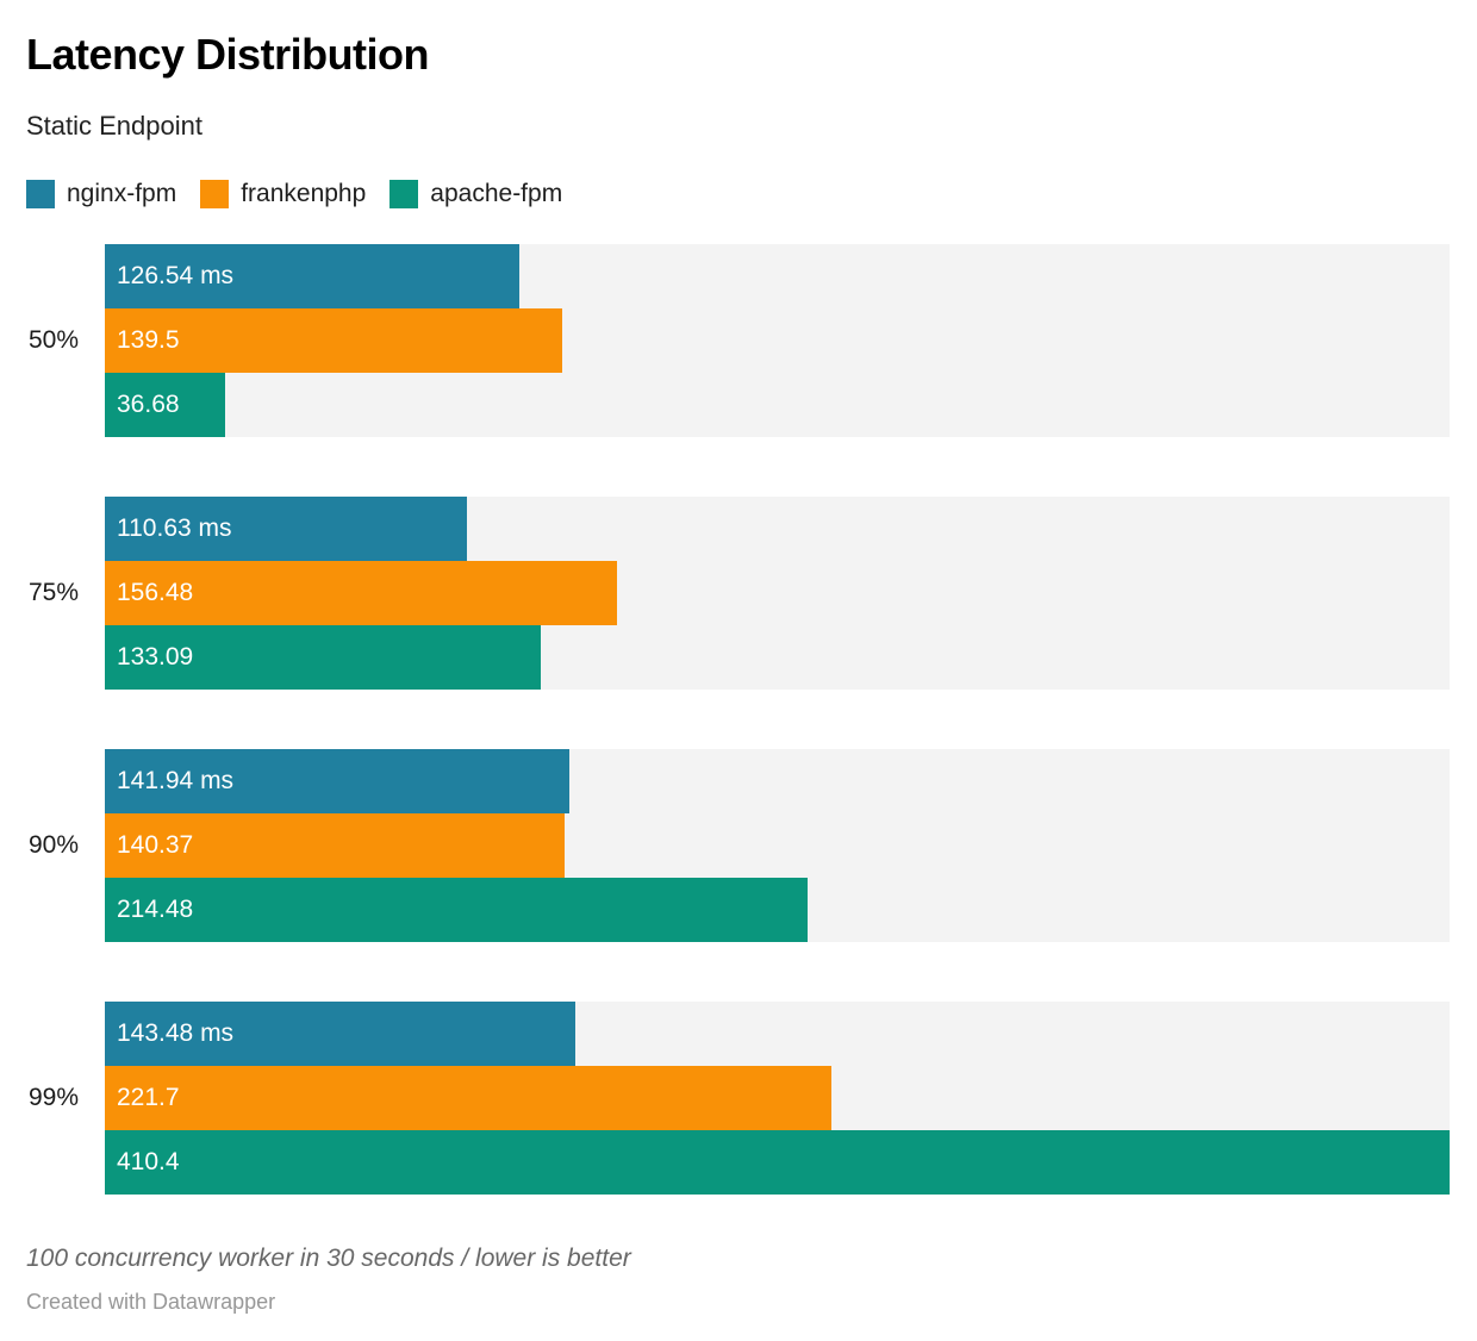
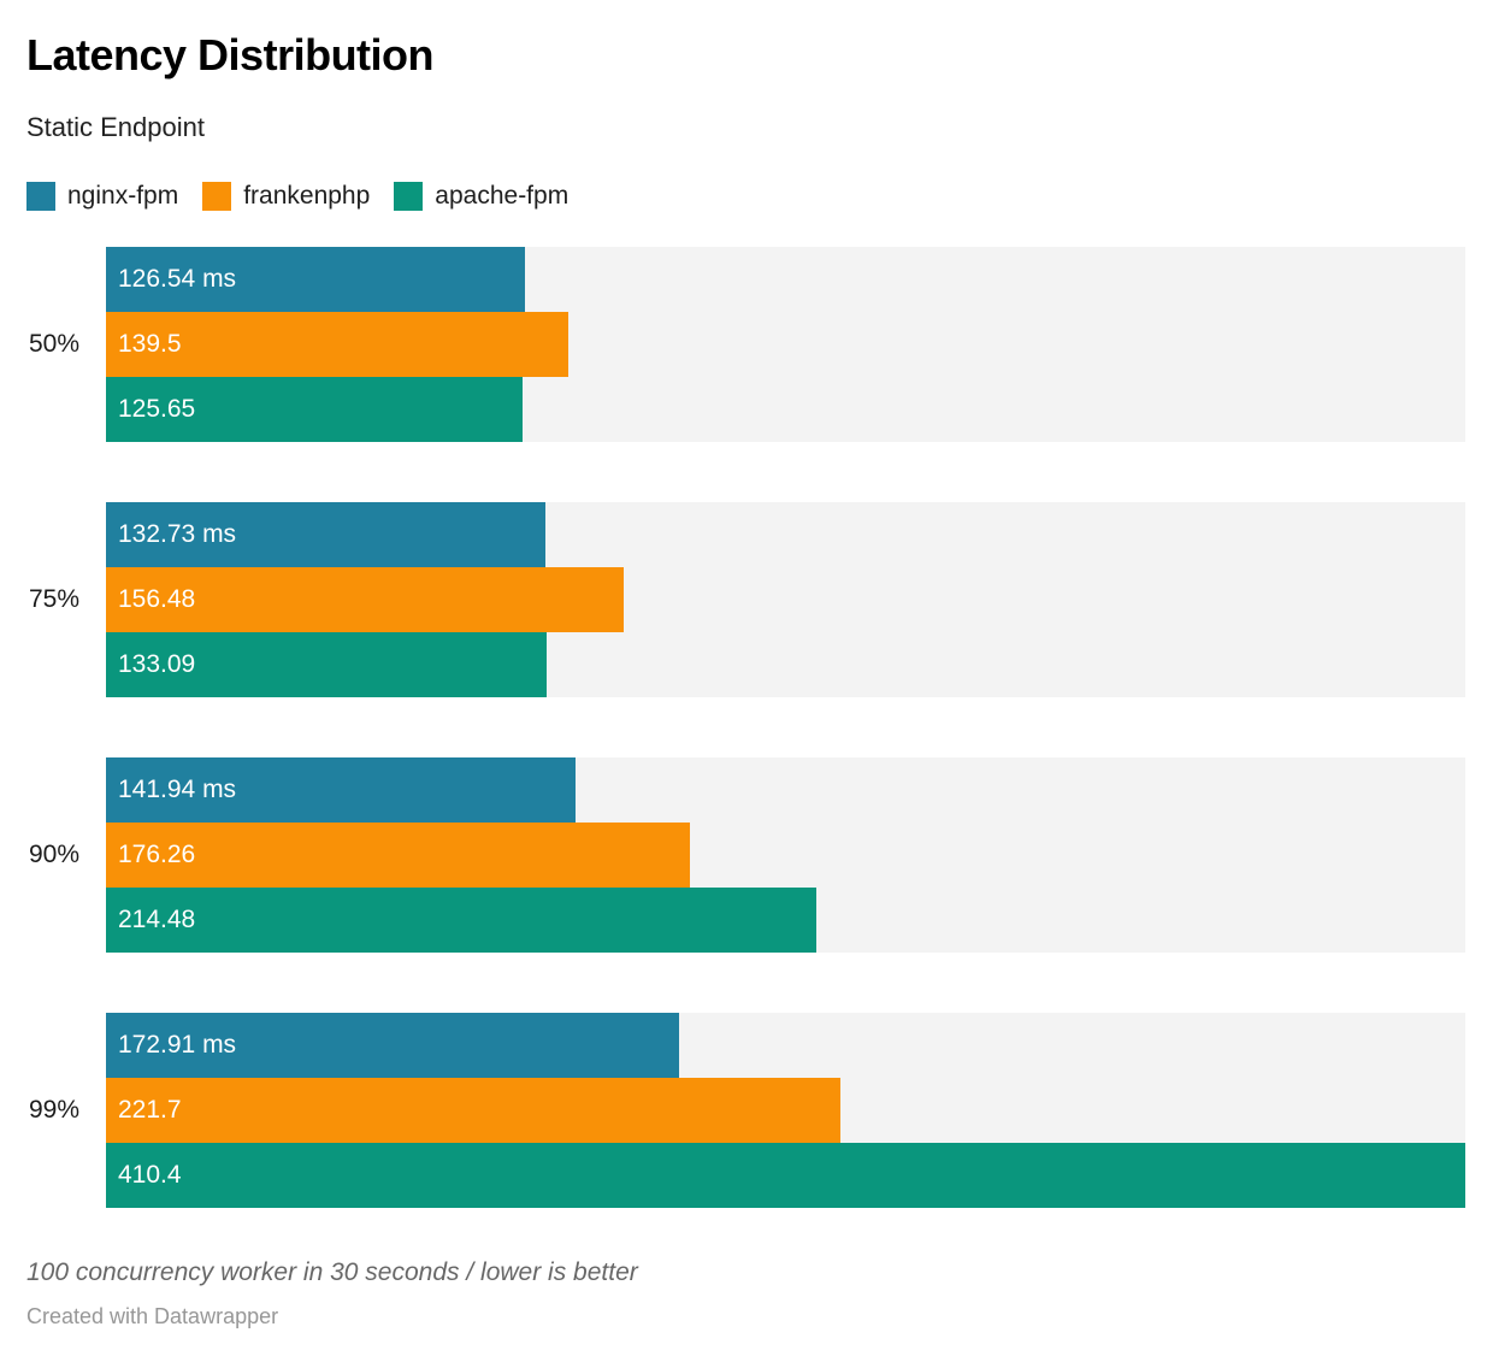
apache-fpm/50%: 36.68 -> 125.65
nginx-fpm/75%: 110.63 -> 132.73
frankenphp/90%: 140.37 -> 176.26
nginx-fpm/99%: 143.48 -> 172.91
